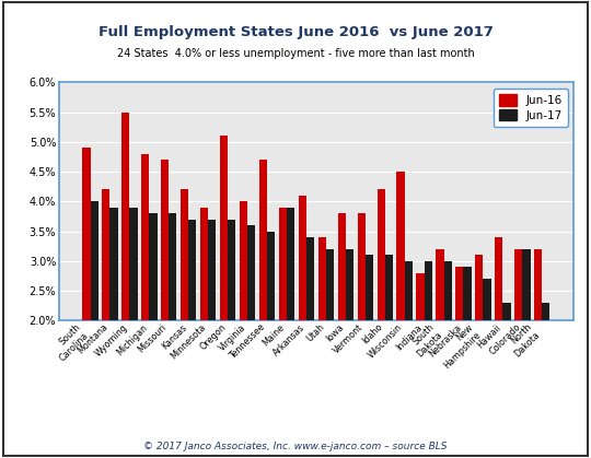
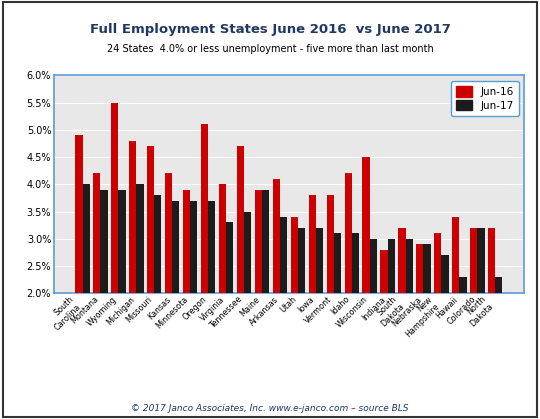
Jun-17/Michigan: 3.8% -> 4.0%
Jun-17/Virginia: 3.6% -> 3.3%
